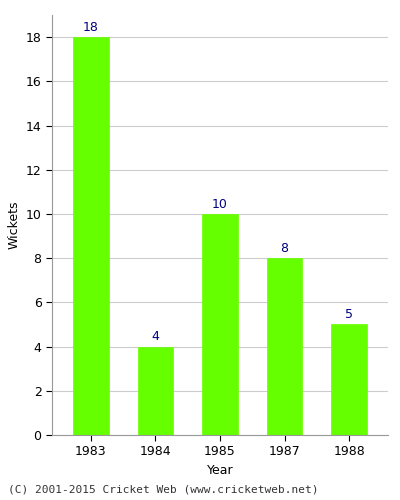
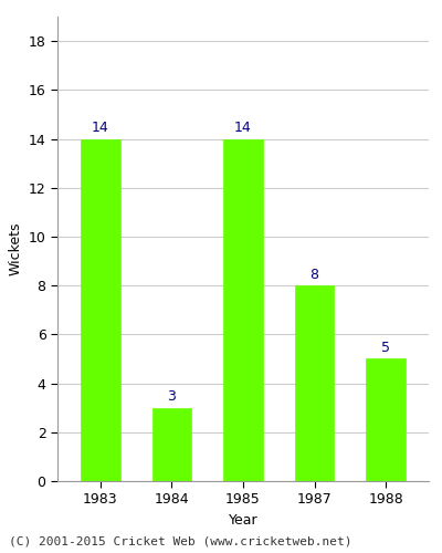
1983: 18 -> 14
1984: 4 -> 3
1985: 10 -> 14
